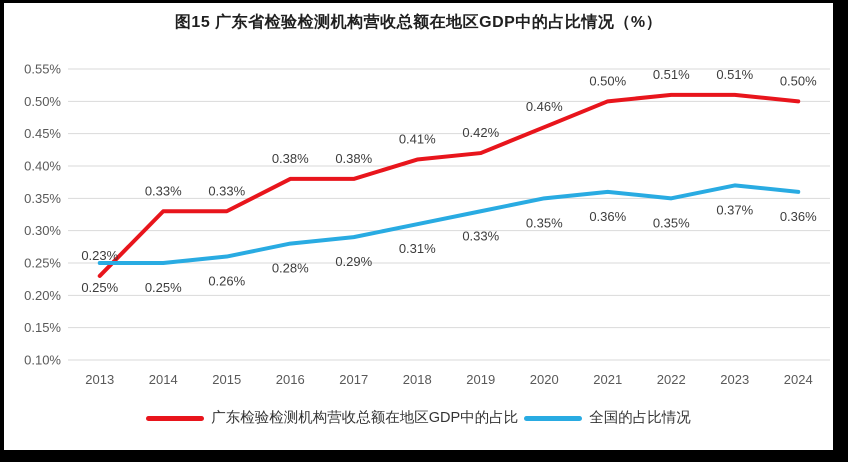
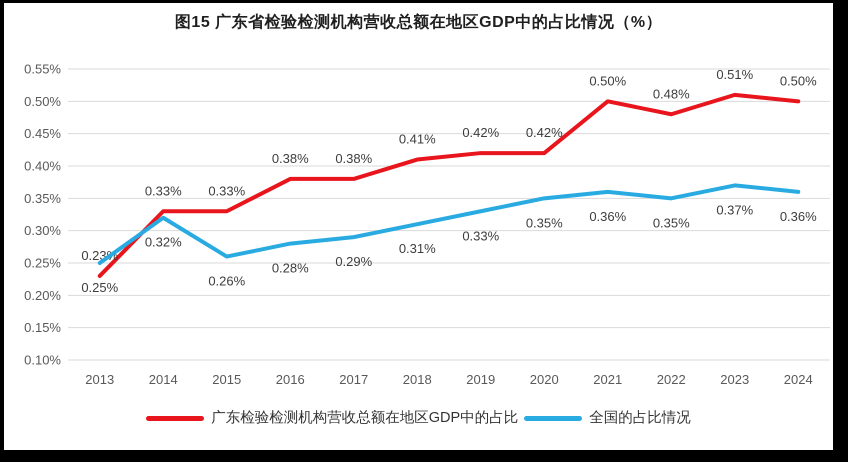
全国的占比情况/2014: 0.25% -> 0.32%
广东检验检测机构营收总额在地区GDP中的占比/2020: 0.46% -> 0.42%
广东检验检测机构营收总额在地区GDP中的占比/2022: 0.51% -> 0.48%
